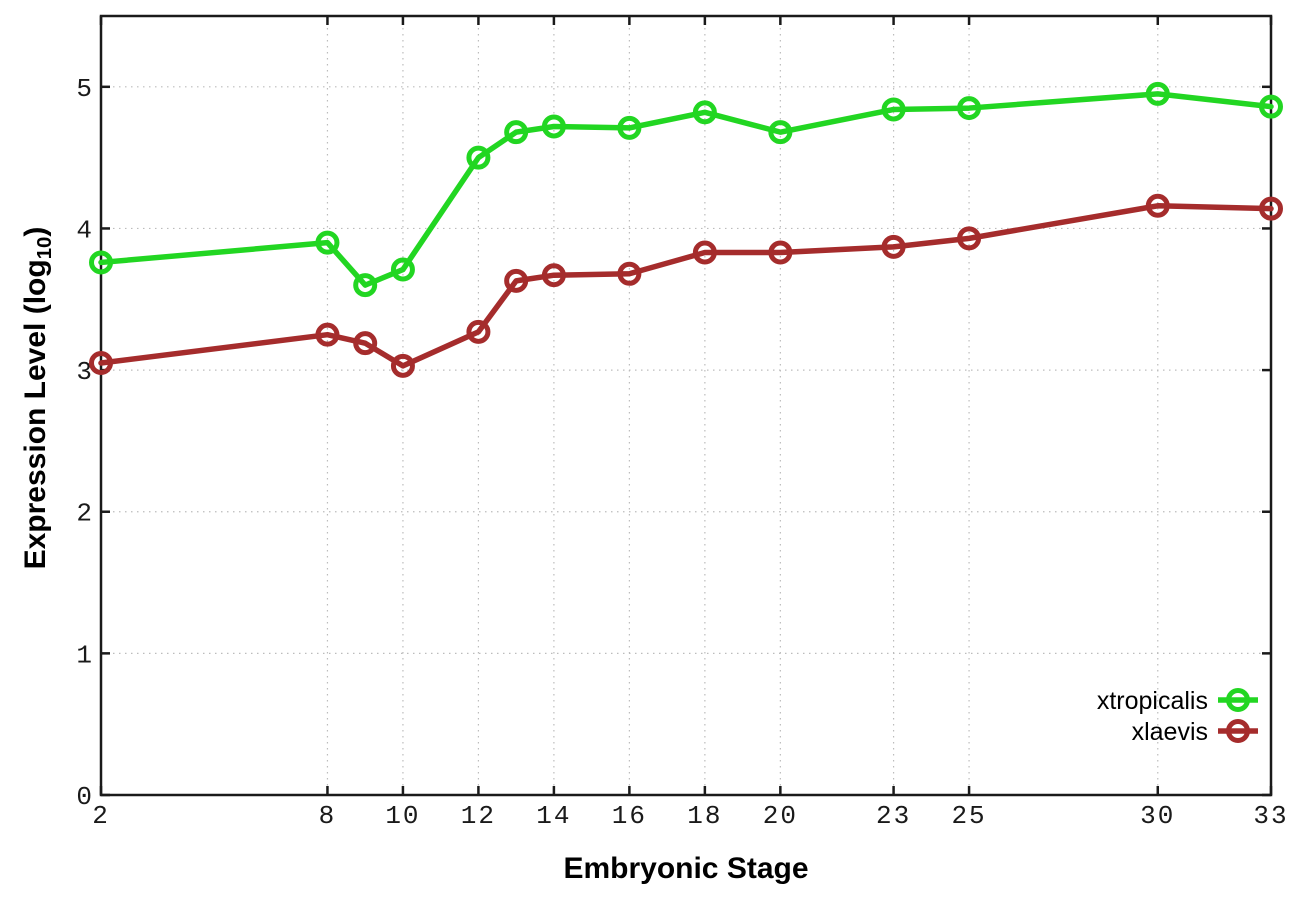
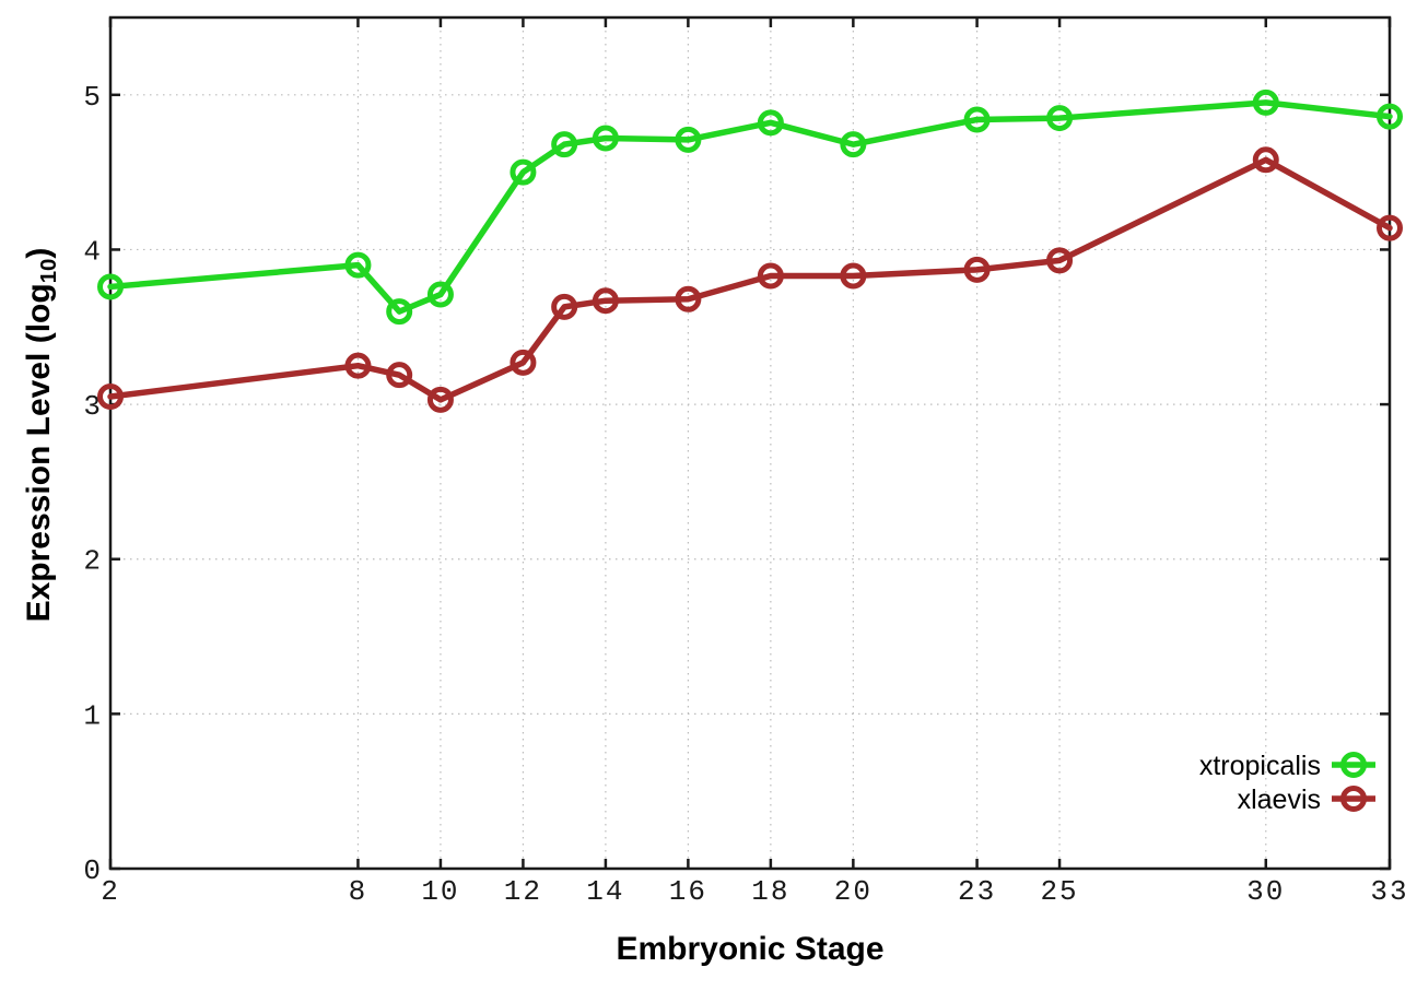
xlaevis/30: 4.16 -> 4.58
